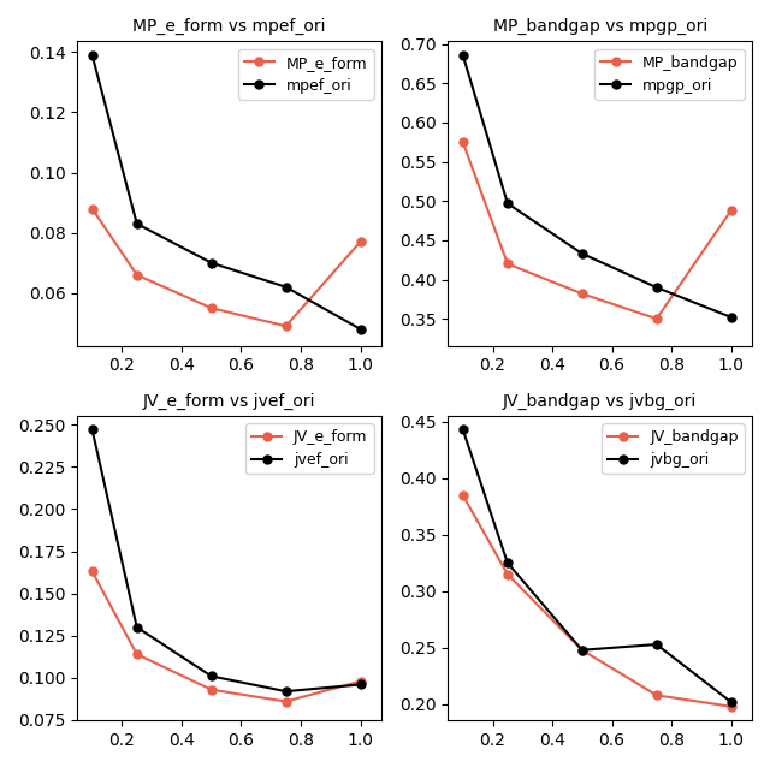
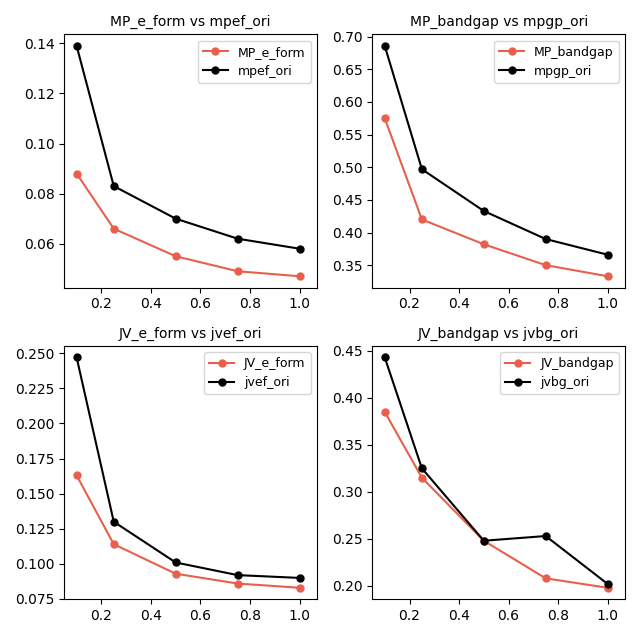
MP_e_form vs mpef_ori/MP_e_form/1.0: 0.077 -> 0.047
MP_e_form vs mpef_ori/mpef_ori/1.0: 0.048 -> 0.058
MP_bandgap vs mpgp_ori/MP_bandgap/1.0: 0.488 -> 0.333
MP_bandgap vs mpgp_ori/mpgp_ori/1.0: 0.352 -> 0.366
JV_e_form vs jvef_ori/JV_e_form/1.0: 0.098 -> 0.083
JV_e_form vs jvef_ori/jvef_ori/1.0: 0.096 -> 0.090
